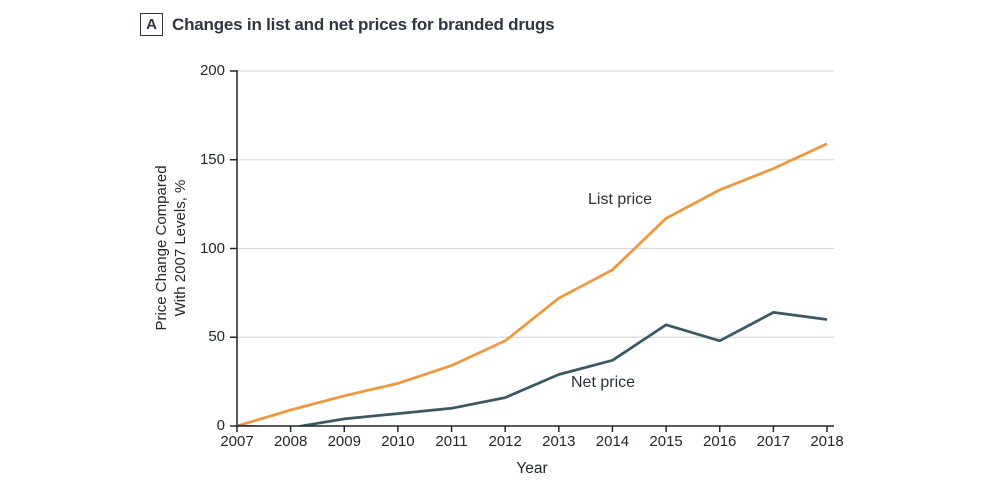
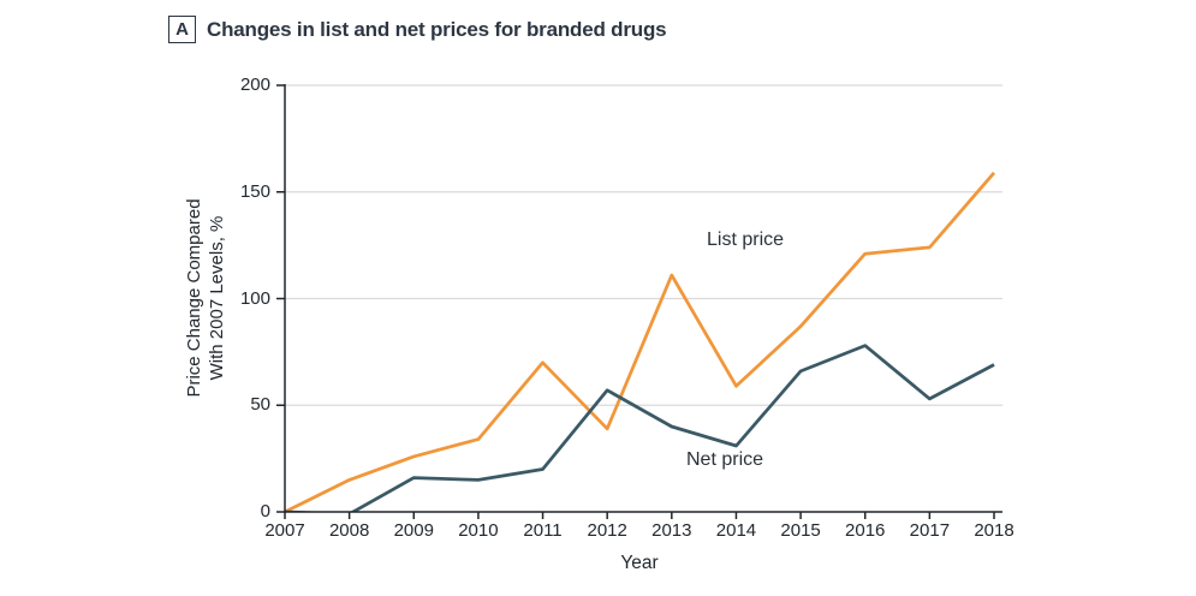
List price/2008: 9 -> 15
List price/2009: 17 -> 26
Net price/2009: 4 -> 16
List price/2010: 24 -> 34
Net price/2010: 7 -> 15
List price/2011: 34 -> 70
Net price/2011: 10 -> 20
List price/2012: 48 -> 39
Net price/2012: 16 -> 57
List price/2013: 72 -> 111
Net price/2013: 29 -> 40
List price/2014: 88 -> 59
Net price/2014: 37 -> 31
List price/2015: 117 -> 87
Net price/2015: 57 -> 66
List price/2016: 133 -> 121
Net price/2016: 48 -> 78
List price/2017: 145 -> 124
Net price/2017: 64 -> 53
Net price/2018: 60 -> 69
